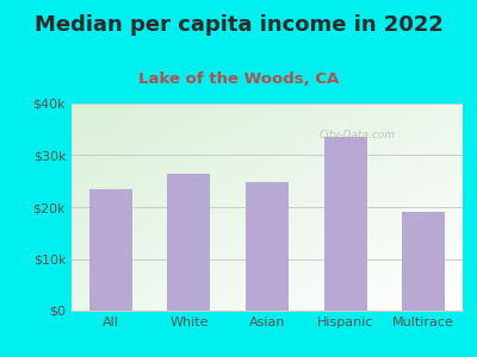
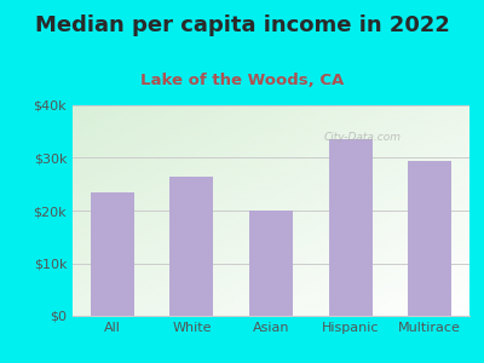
Asian: $24.8k -> $20.0k
Multirace: $19.0k -> $29.5k
